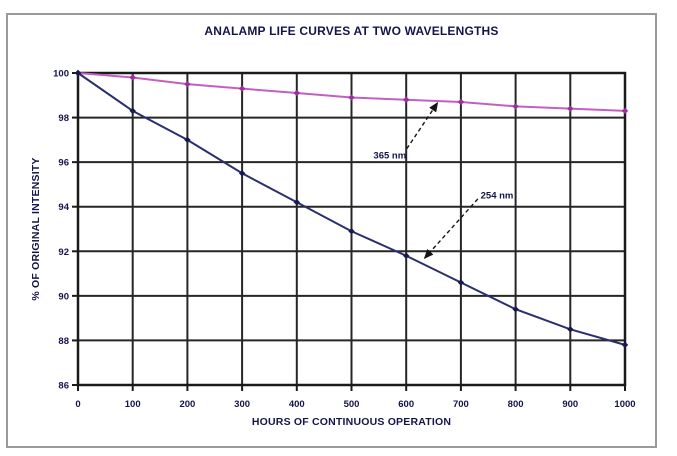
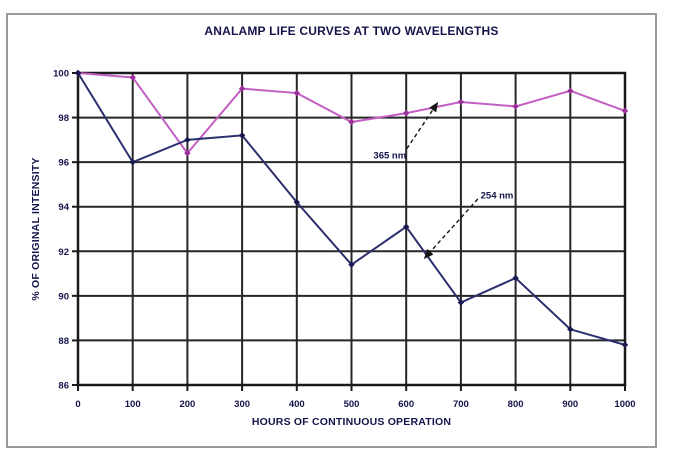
254 nm/100: 98.3 -> 96.0
365 nm/200: 99.5 -> 96.4
254 nm/300: 95.5 -> 97.2
365 nm/500: 98.9 -> 97.8
254 nm/500: 92.9 -> 91.4
365 nm/600: 98.8 -> 98.2
254 nm/600: 91.8 -> 93.1
254 nm/700: 90.6 -> 89.7
254 nm/800: 89.4 -> 90.8
365 nm/900: 98.4 -> 99.2
